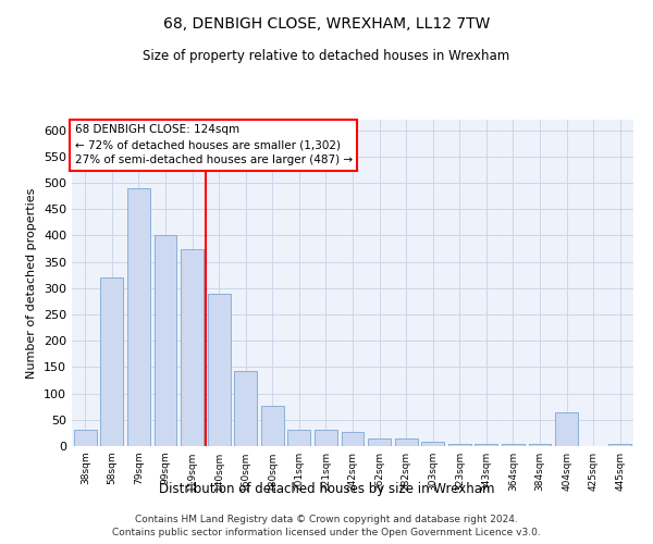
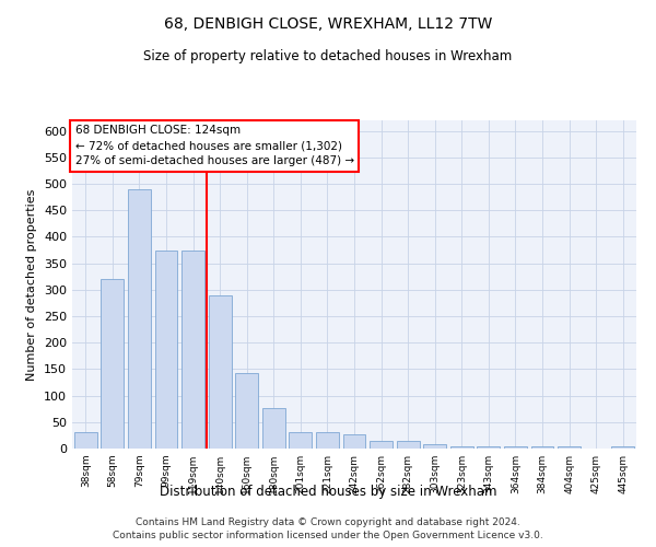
99sqm: 400 -> 375
404sqm: 65 -> 5
